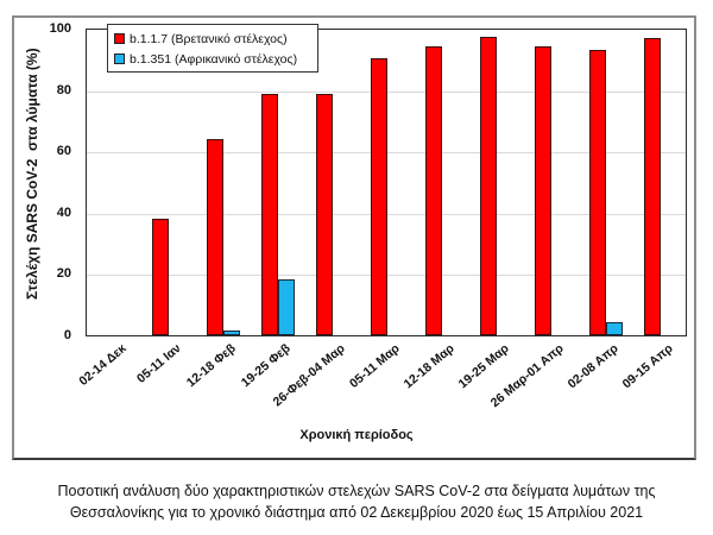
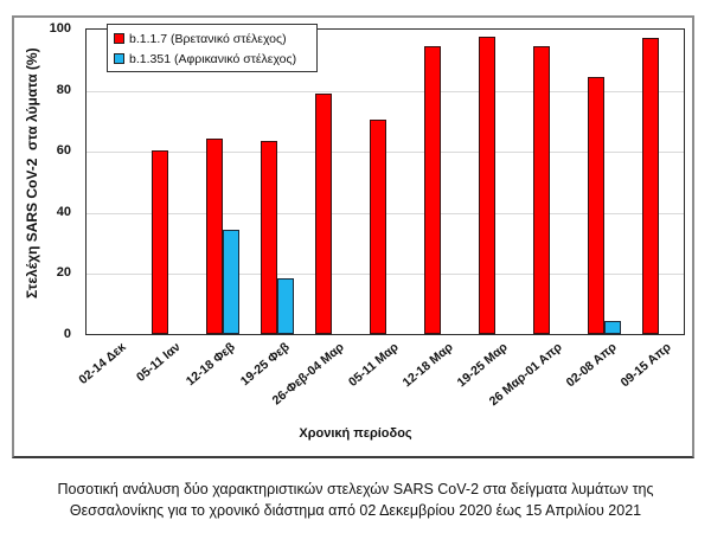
b.1.1.7 (Βρετανικό στέλεχος)/05-11 Ιαν: 38 -> 60
b.1.351 (Αφρικανικό στέλεχος)/12-18 Φεβ: 1 -> 34
b.1.1.7 (Βρετανικό στέλεχος)/19-25 Φεβ: 79 -> 63
b.1.1.7 (Βρετανικό στέλεχος)/05-11 Μαρ: 90 -> 70
b.1.1.7 (Βρετανικό στέλεχος)/02-08 Απρ: 93 -> 84
